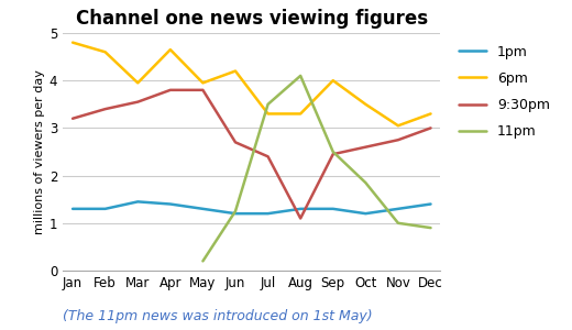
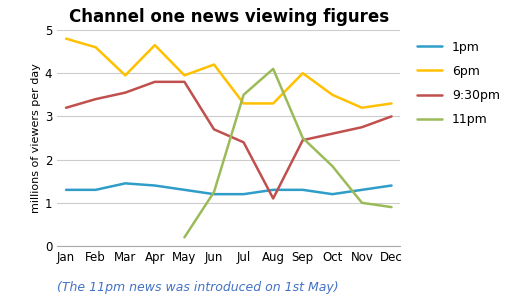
6pm/Nov: 3.05 -> 3.20
